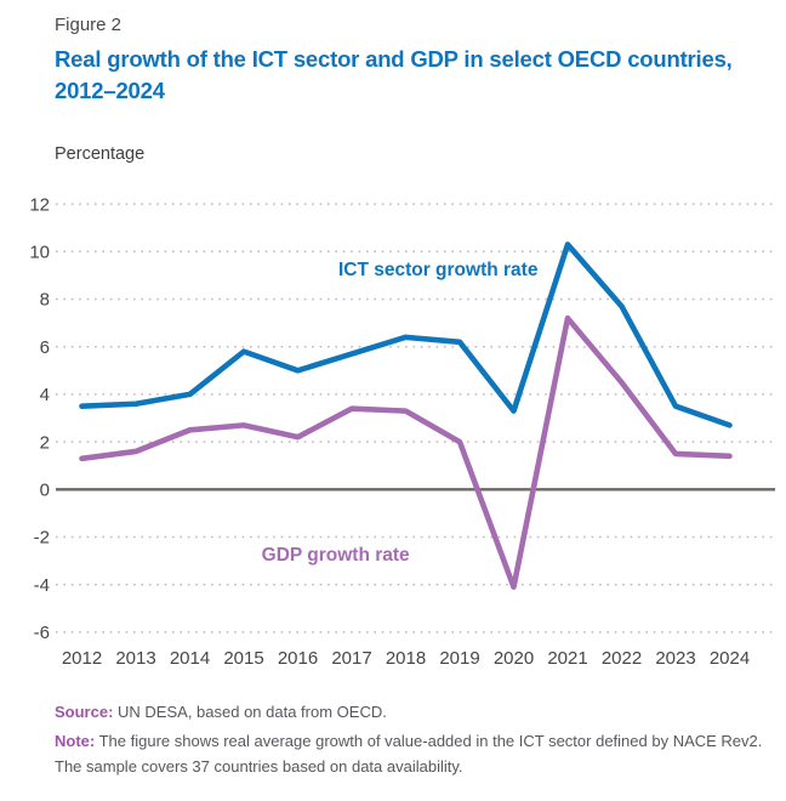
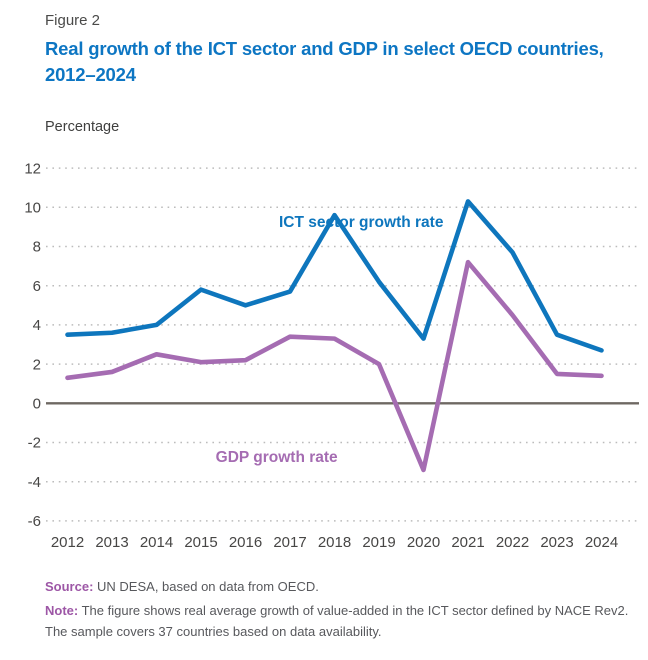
GDP growth rate/2015: 2.7 -> 2.1
ICT sector growth rate/2018: 6.4 -> 9.6
GDP growth rate/2020: -4.1 -> -3.4
